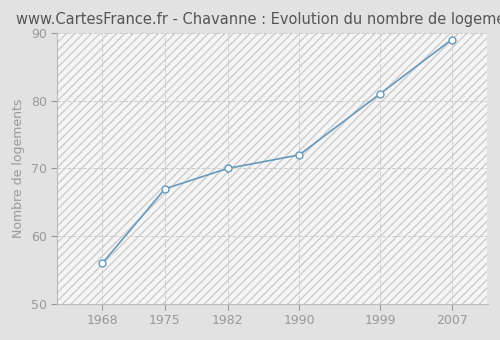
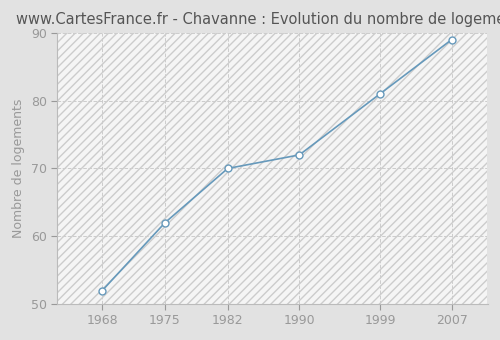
1968: 56 -> 52
1975: 67 -> 62
